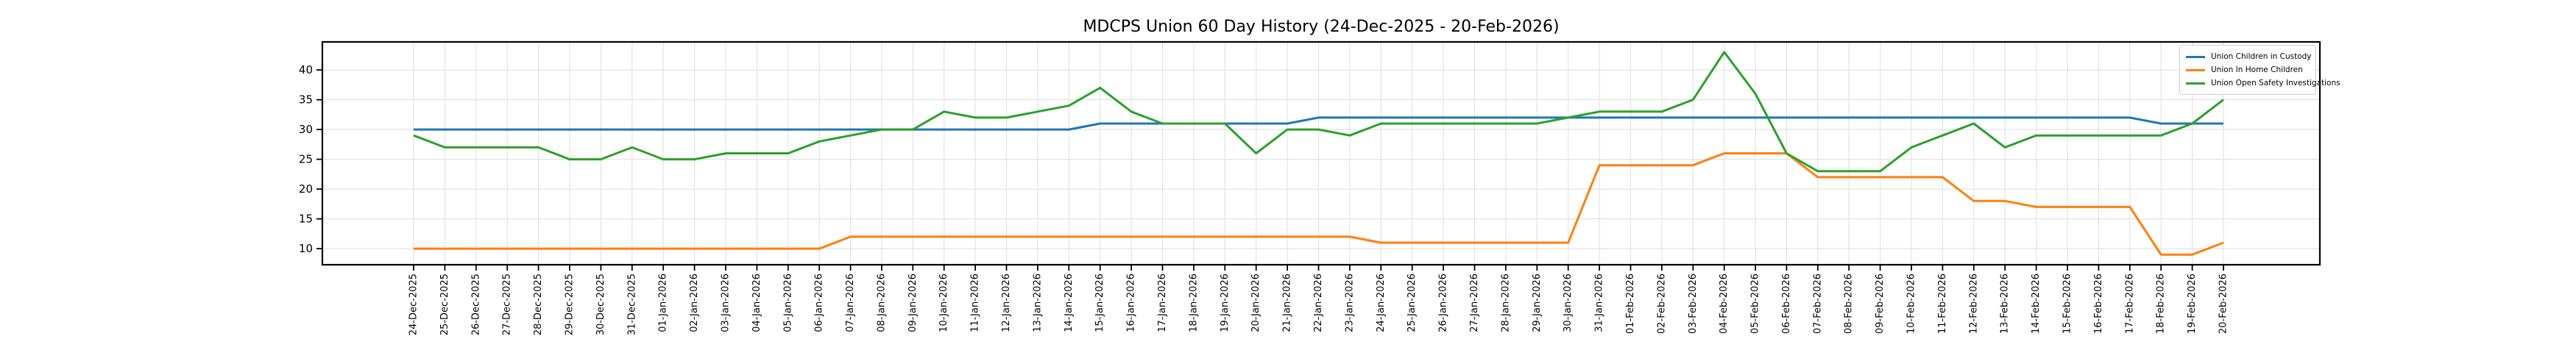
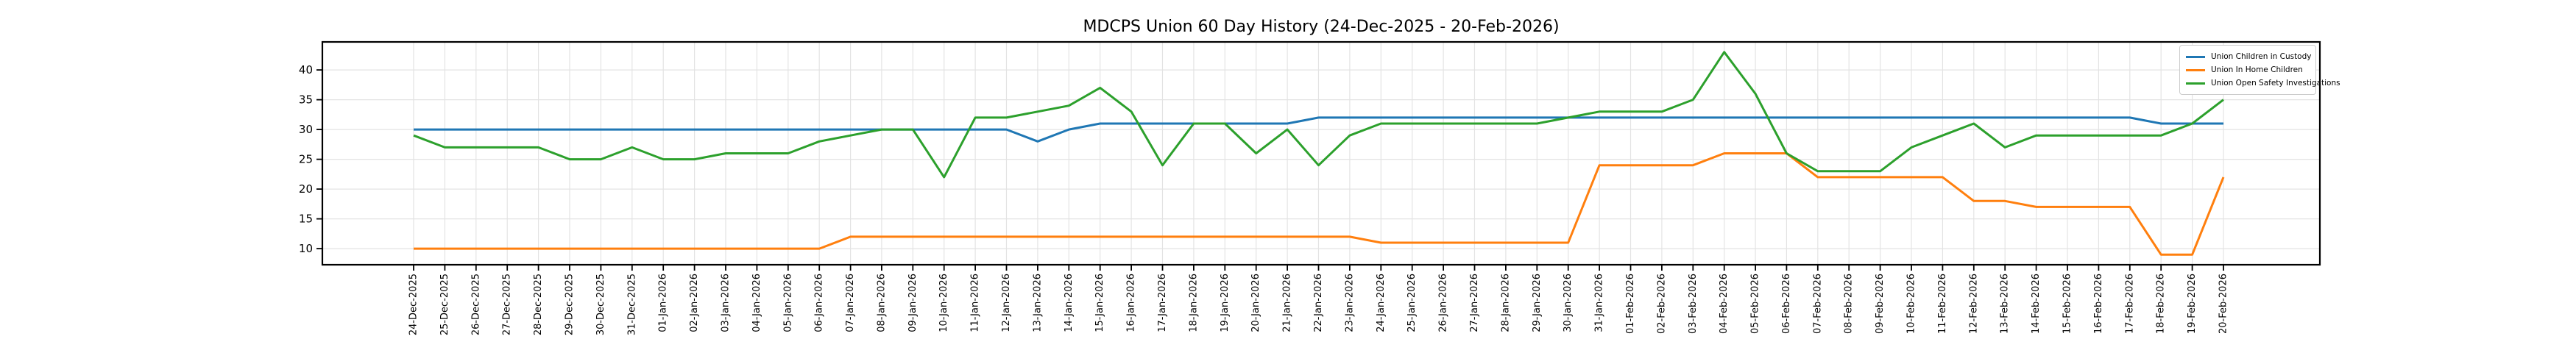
Union Open Safety Investigations/10-Jan-2026: 33 -> 22
Union Children in Custody/13-Jan-2026: 30 -> 28
Union Open Safety Investigations/17-Jan-2026: 31 -> 24
Union Open Safety Investigations/22-Jan-2026: 30 -> 24
Union In Home Children/20-Feb-2026: 11 -> 22
